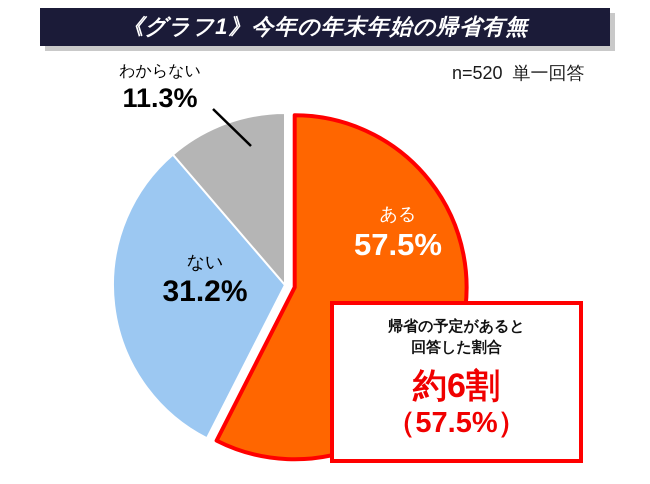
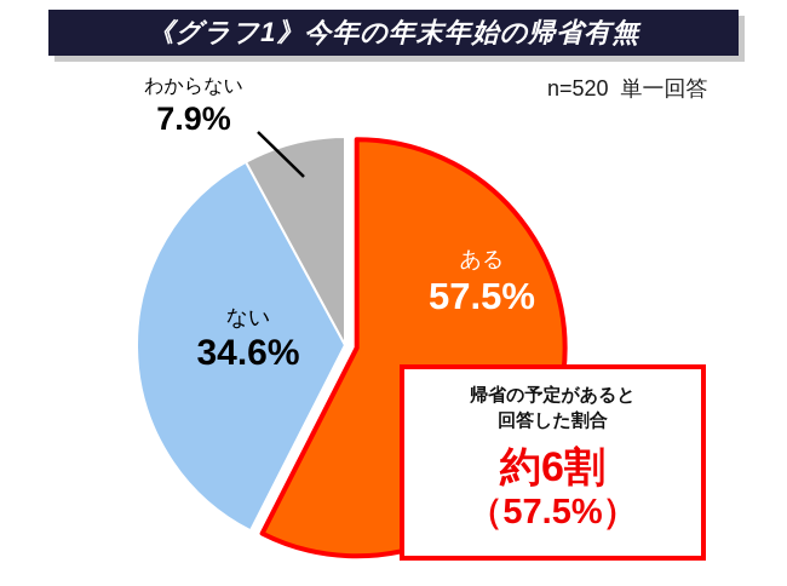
ない: 31.2% -> 34.6%
わからない: 11.3% -> 7.9%
